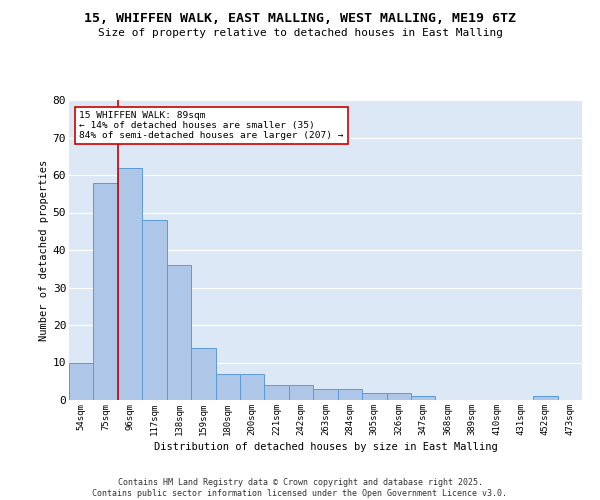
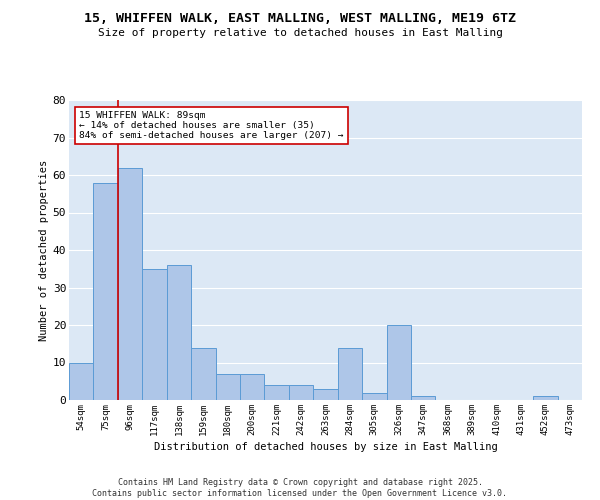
117sqm: 48 -> 35
284sqm: 3 -> 14
326sqm: 2 -> 20
